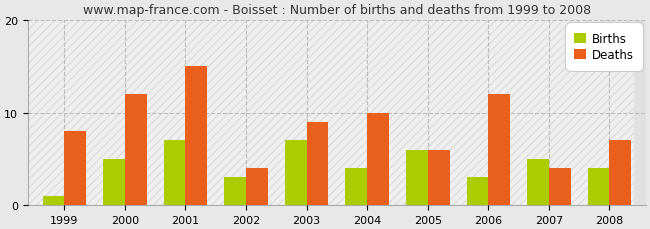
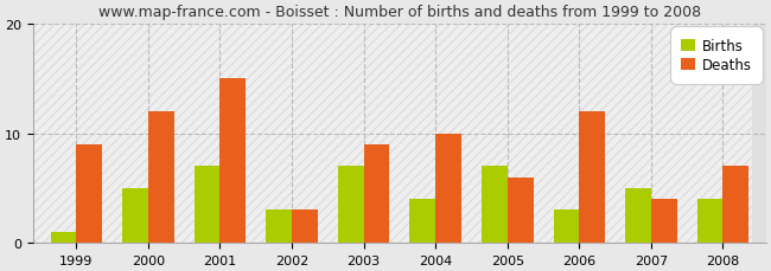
Deaths/1999: 8 -> 9
Deaths/2002: 4 -> 3
Births/2005: 6 -> 7
